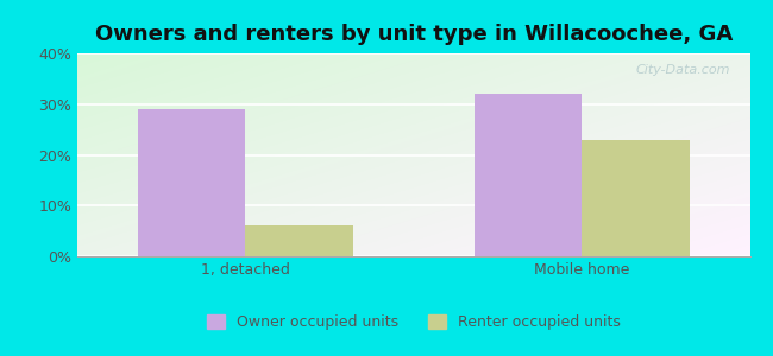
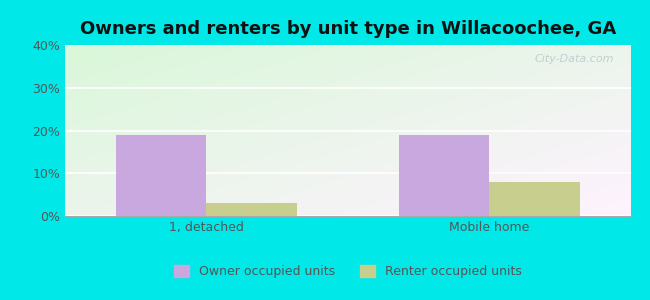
Owner occupied units/1, detached: 29% -> 19%
Renter occupied units/1, detached: 6% -> 3%
Owner occupied units/Mobile home: 32% -> 19%
Renter occupied units/Mobile home: 23% -> 8%
